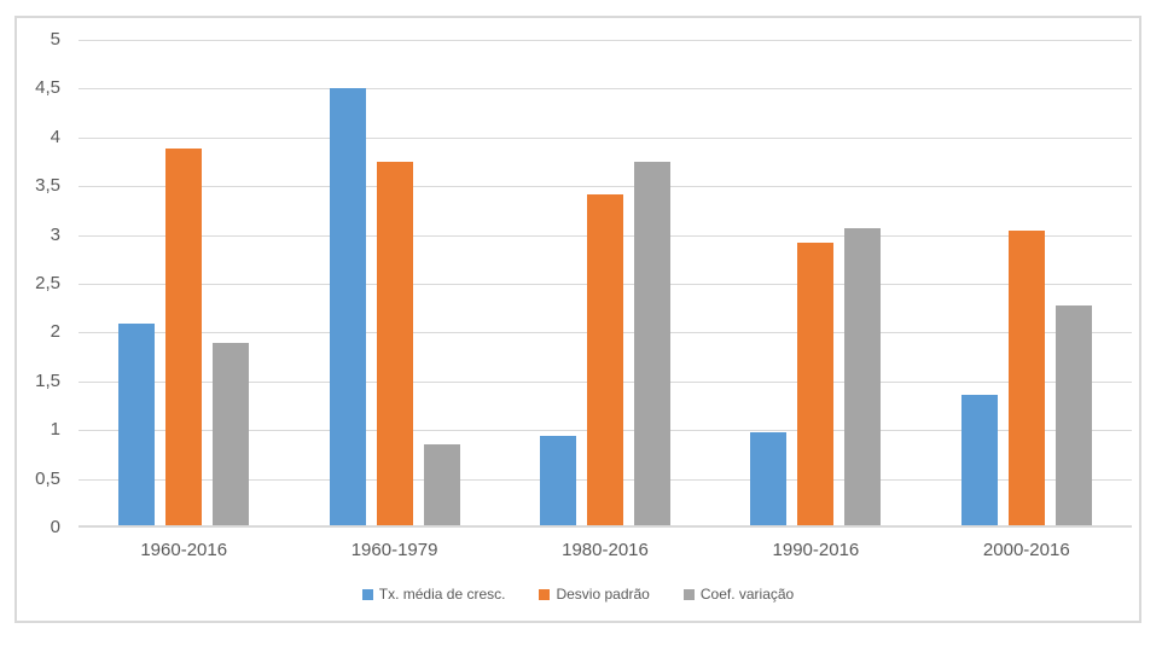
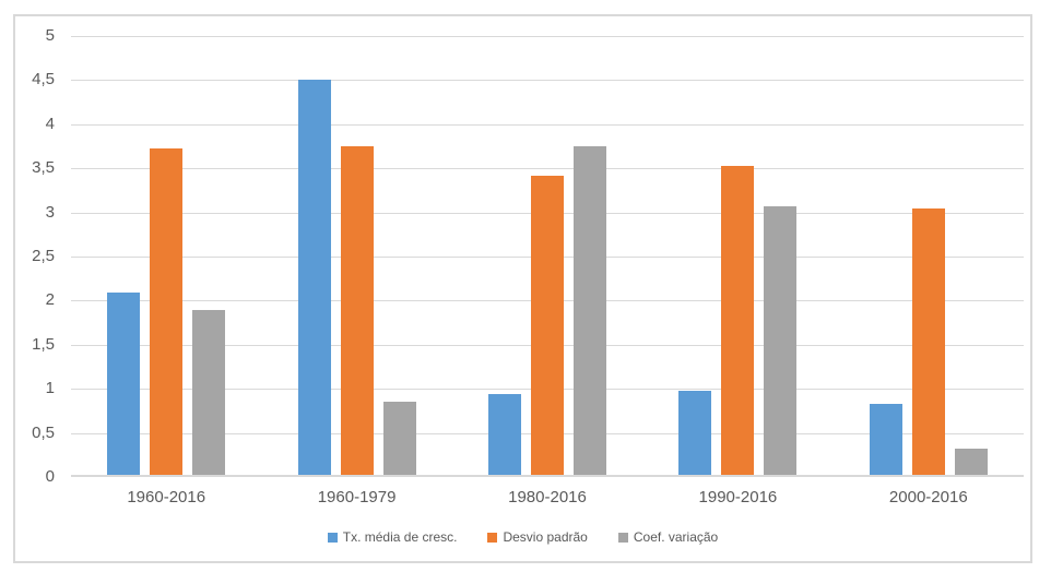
Desvio padrão/1960-2016: 3.9 -> 3.7
Desvio padrão/1990-2016: 2.9 -> 3.5
Tx. média de cresc./2000-2016: 1.3 -> 0.8
Coef. variação/2000-2016: 2.2 -> 0.3
